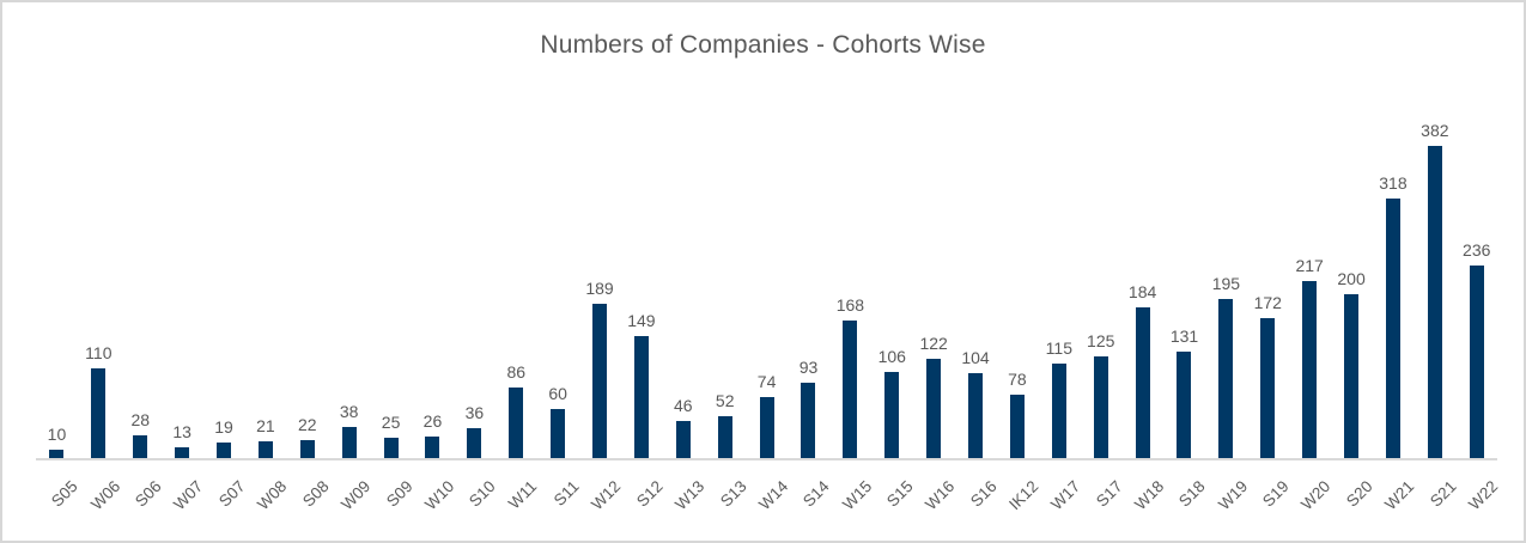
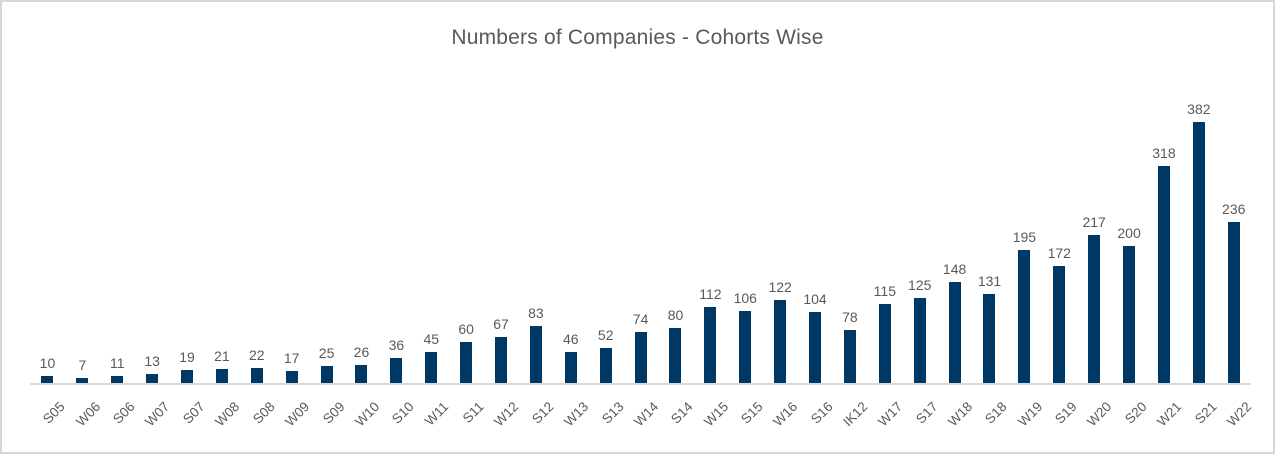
W06: 110 -> 7
S06: 28 -> 11
W09: 38 -> 17
W11: 86 -> 45
W12: 189 -> 67
S12: 149 -> 83
S14: 93 -> 80
W15: 168 -> 112
W18: 184 -> 148
